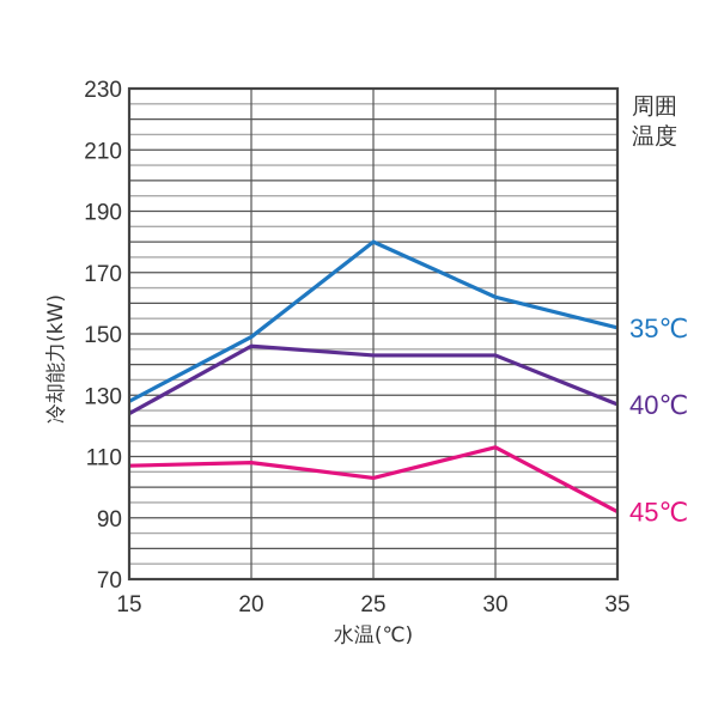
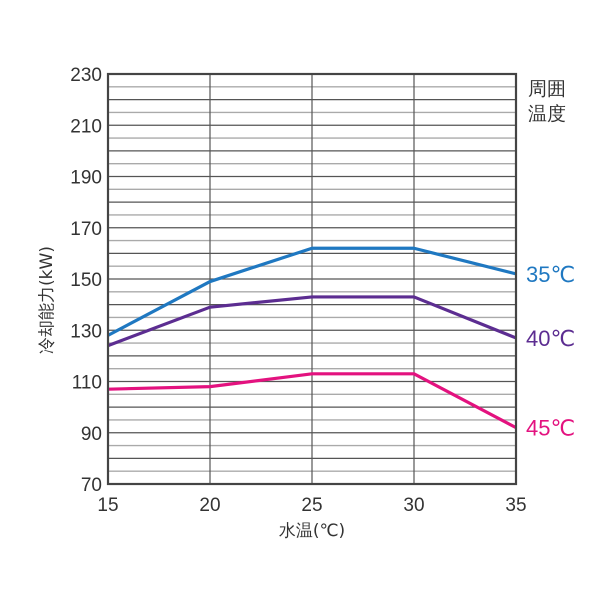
40℃/20: 146 -> 139
35℃/25: 180 -> 162
45℃/25: 103 -> 113
